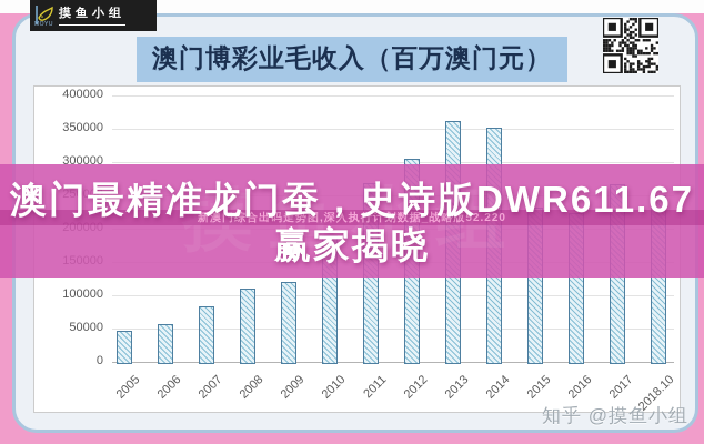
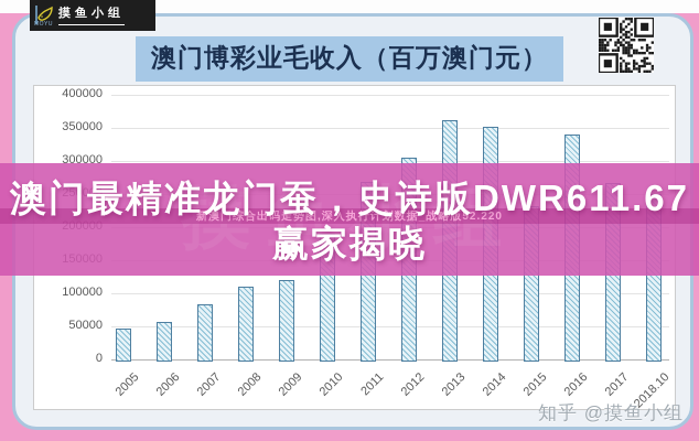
2016: 220000 -> 340000
